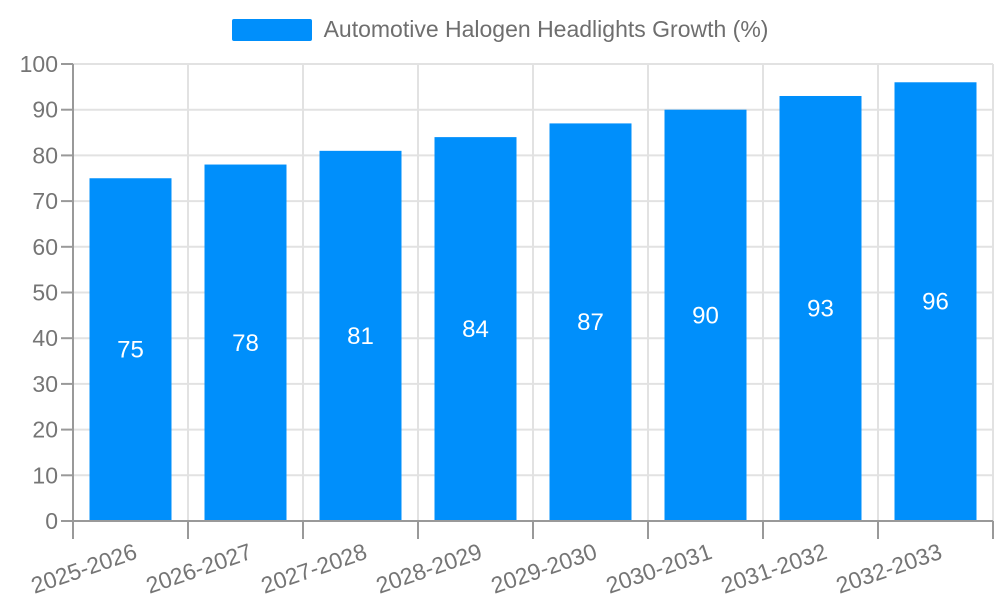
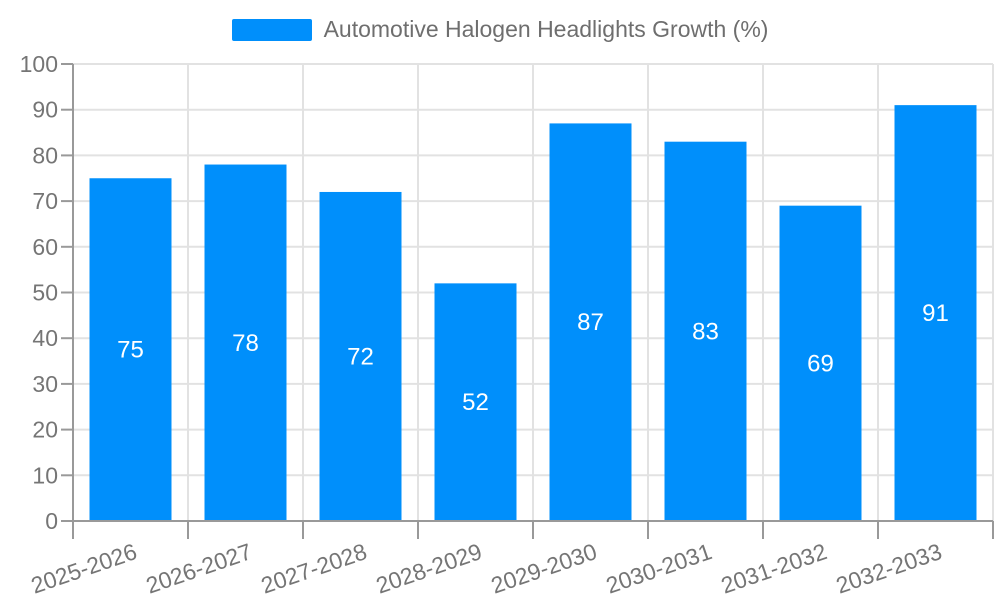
2027-2028: 81 -> 72
2028-2029: 84 -> 52
2030-2031: 90 -> 83
2031-2032: 93 -> 69
2032-2033: 96 -> 91
